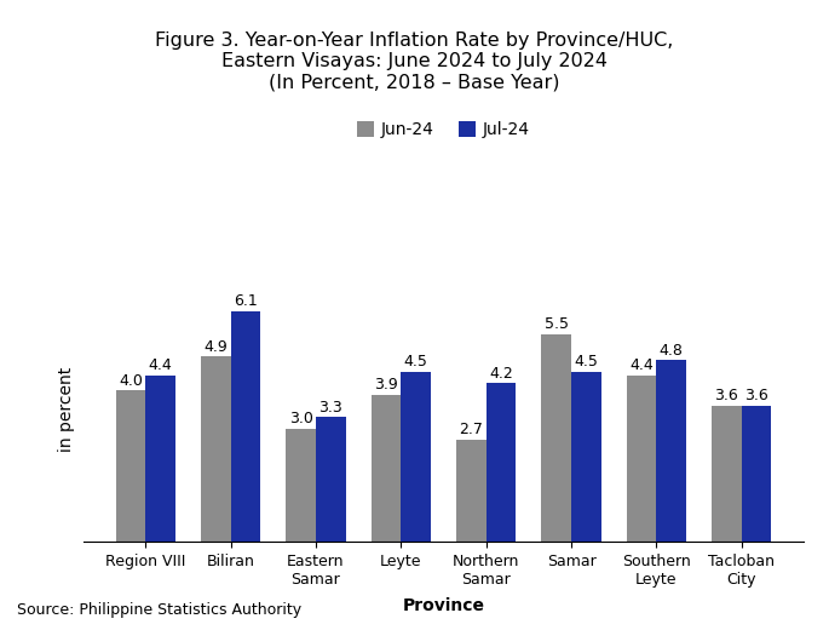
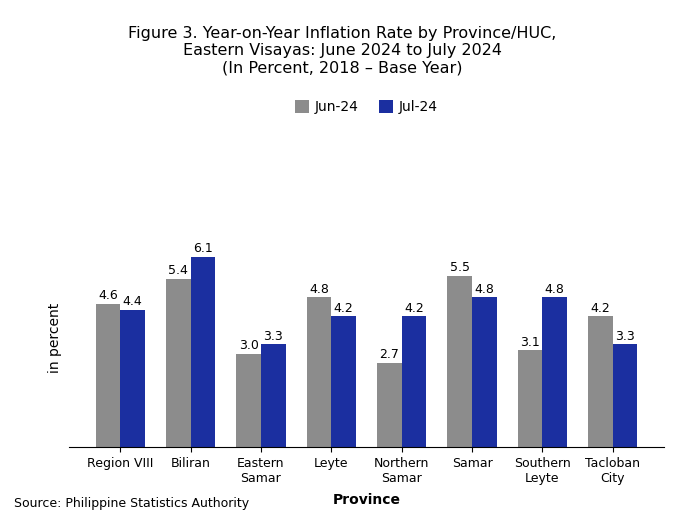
Jun-24/Region VIII: 4.0 -> 4.6
Jun-24/Biliran: 4.9 -> 5.4
Jun-24/Leyte: 3.9 -> 4.8
Jul-24/Leyte: 4.5 -> 4.2
Jul-24/Samar: 4.5 -> 4.8
Jun-24/Southern Leyte: 4.4 -> 3.1
Jun-24/Tacloban City: 3.6 -> 4.2
Jul-24/Tacloban City: 3.6 -> 3.3
